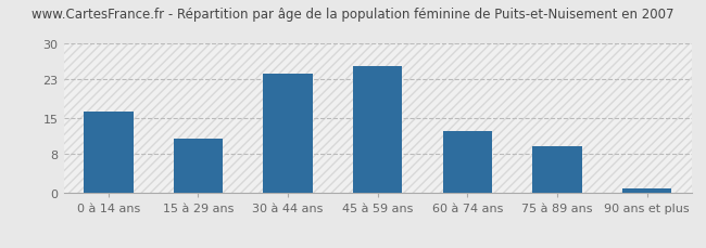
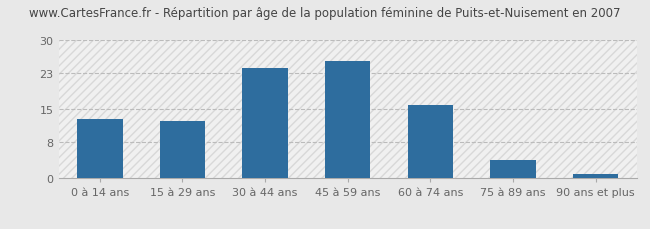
0 à 14 ans: 16.5 -> 13.0
15 à 29 ans: 11.0 -> 12.5
60 à 74 ans: 12.5 -> 16.0
75 à 89 ans: 9.5 -> 4.0
